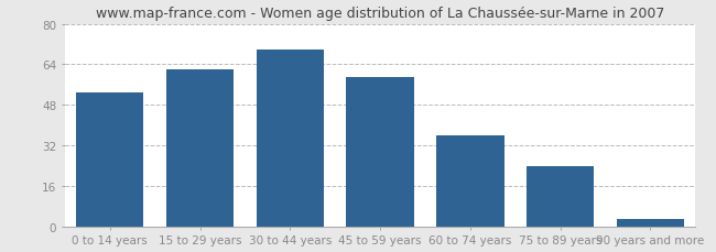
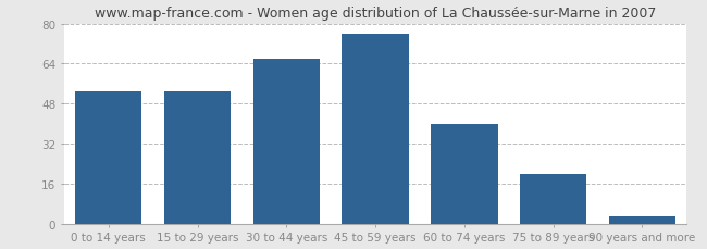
15 to 29 years: 62 -> 53
30 to 44 years: 70 -> 66
45 to 59 years: 59 -> 76
60 to 74 years: 36 -> 40
75 to 89 years: 24 -> 20
